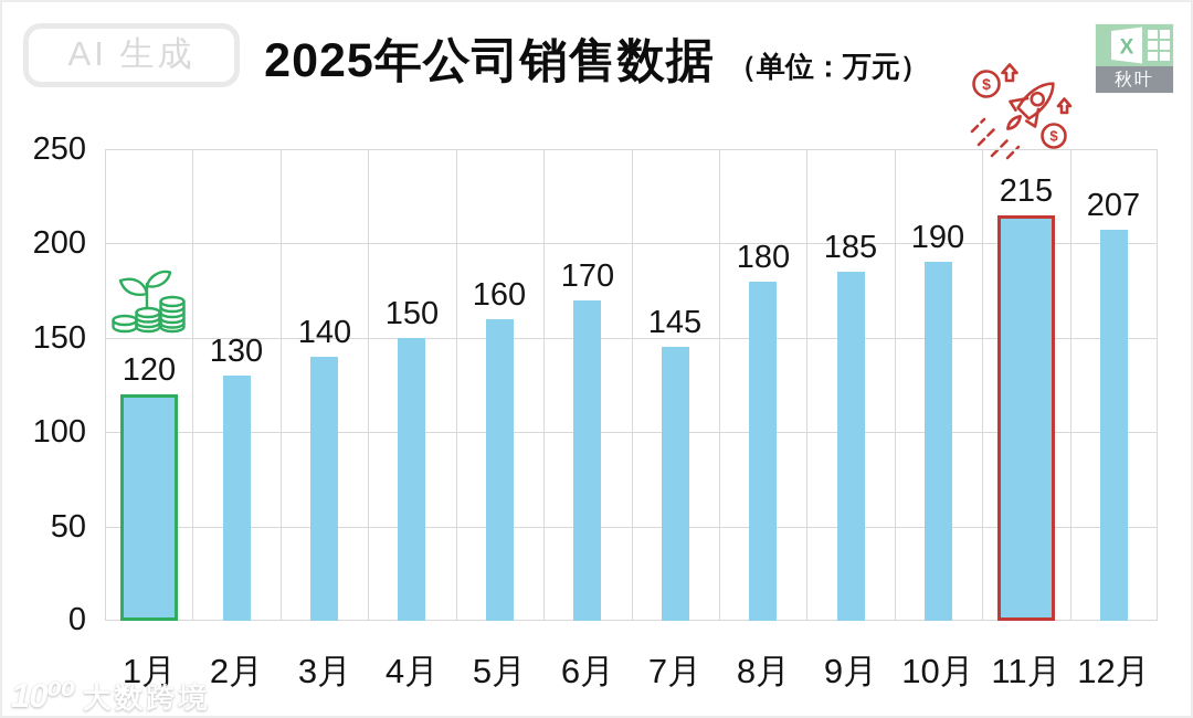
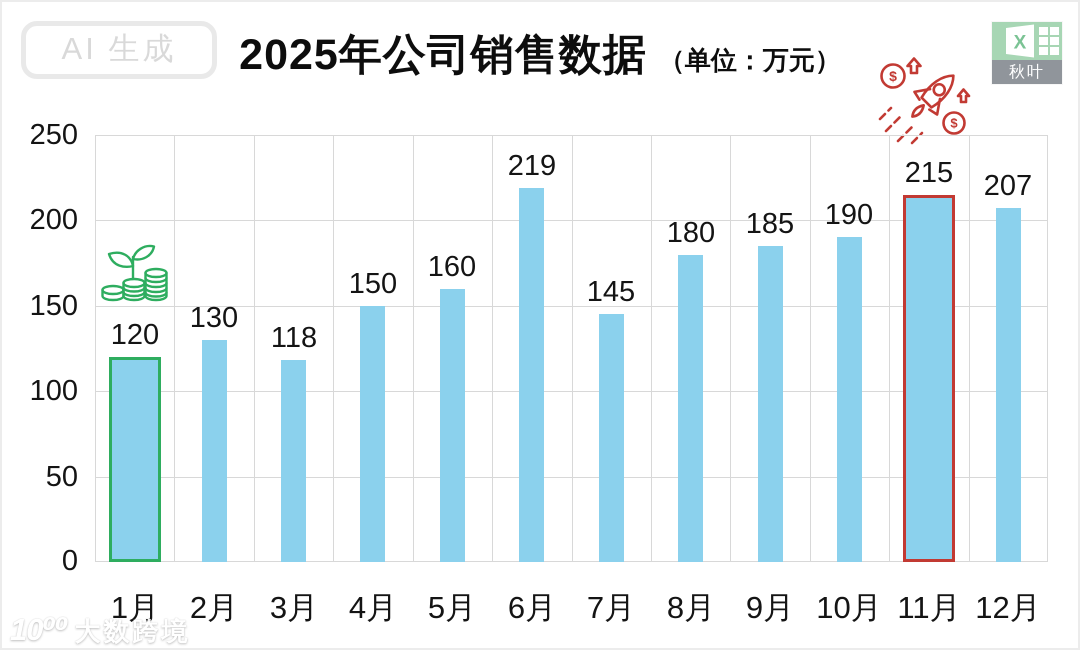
3月: 140 -> 118
6月: 170 -> 219
